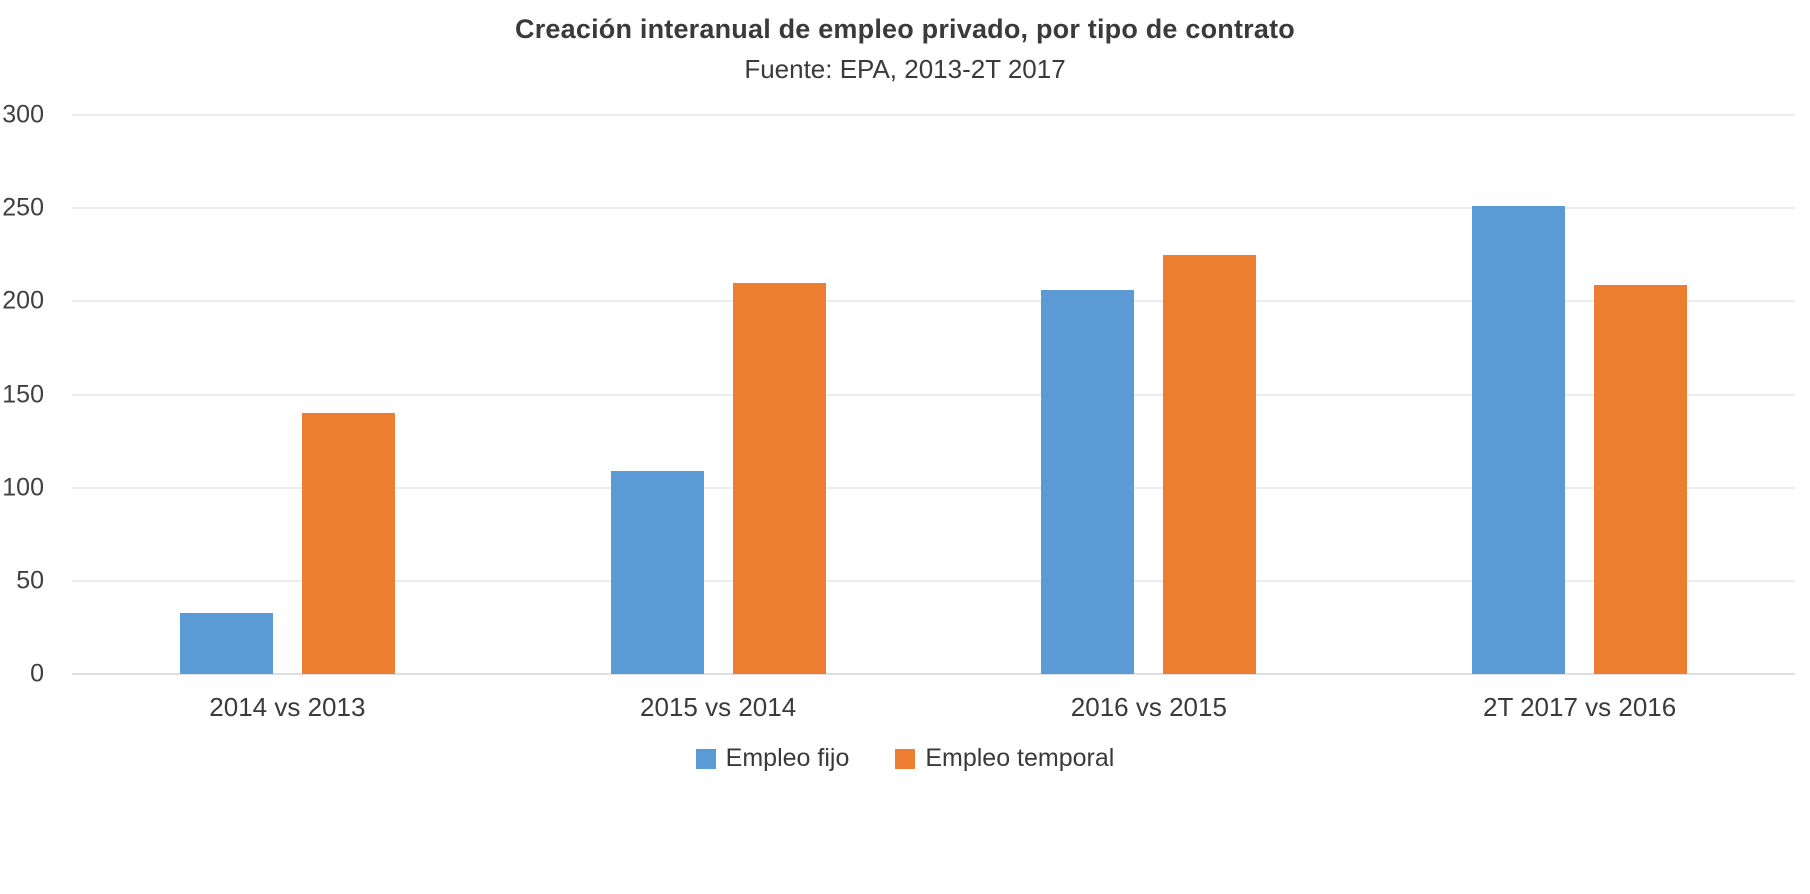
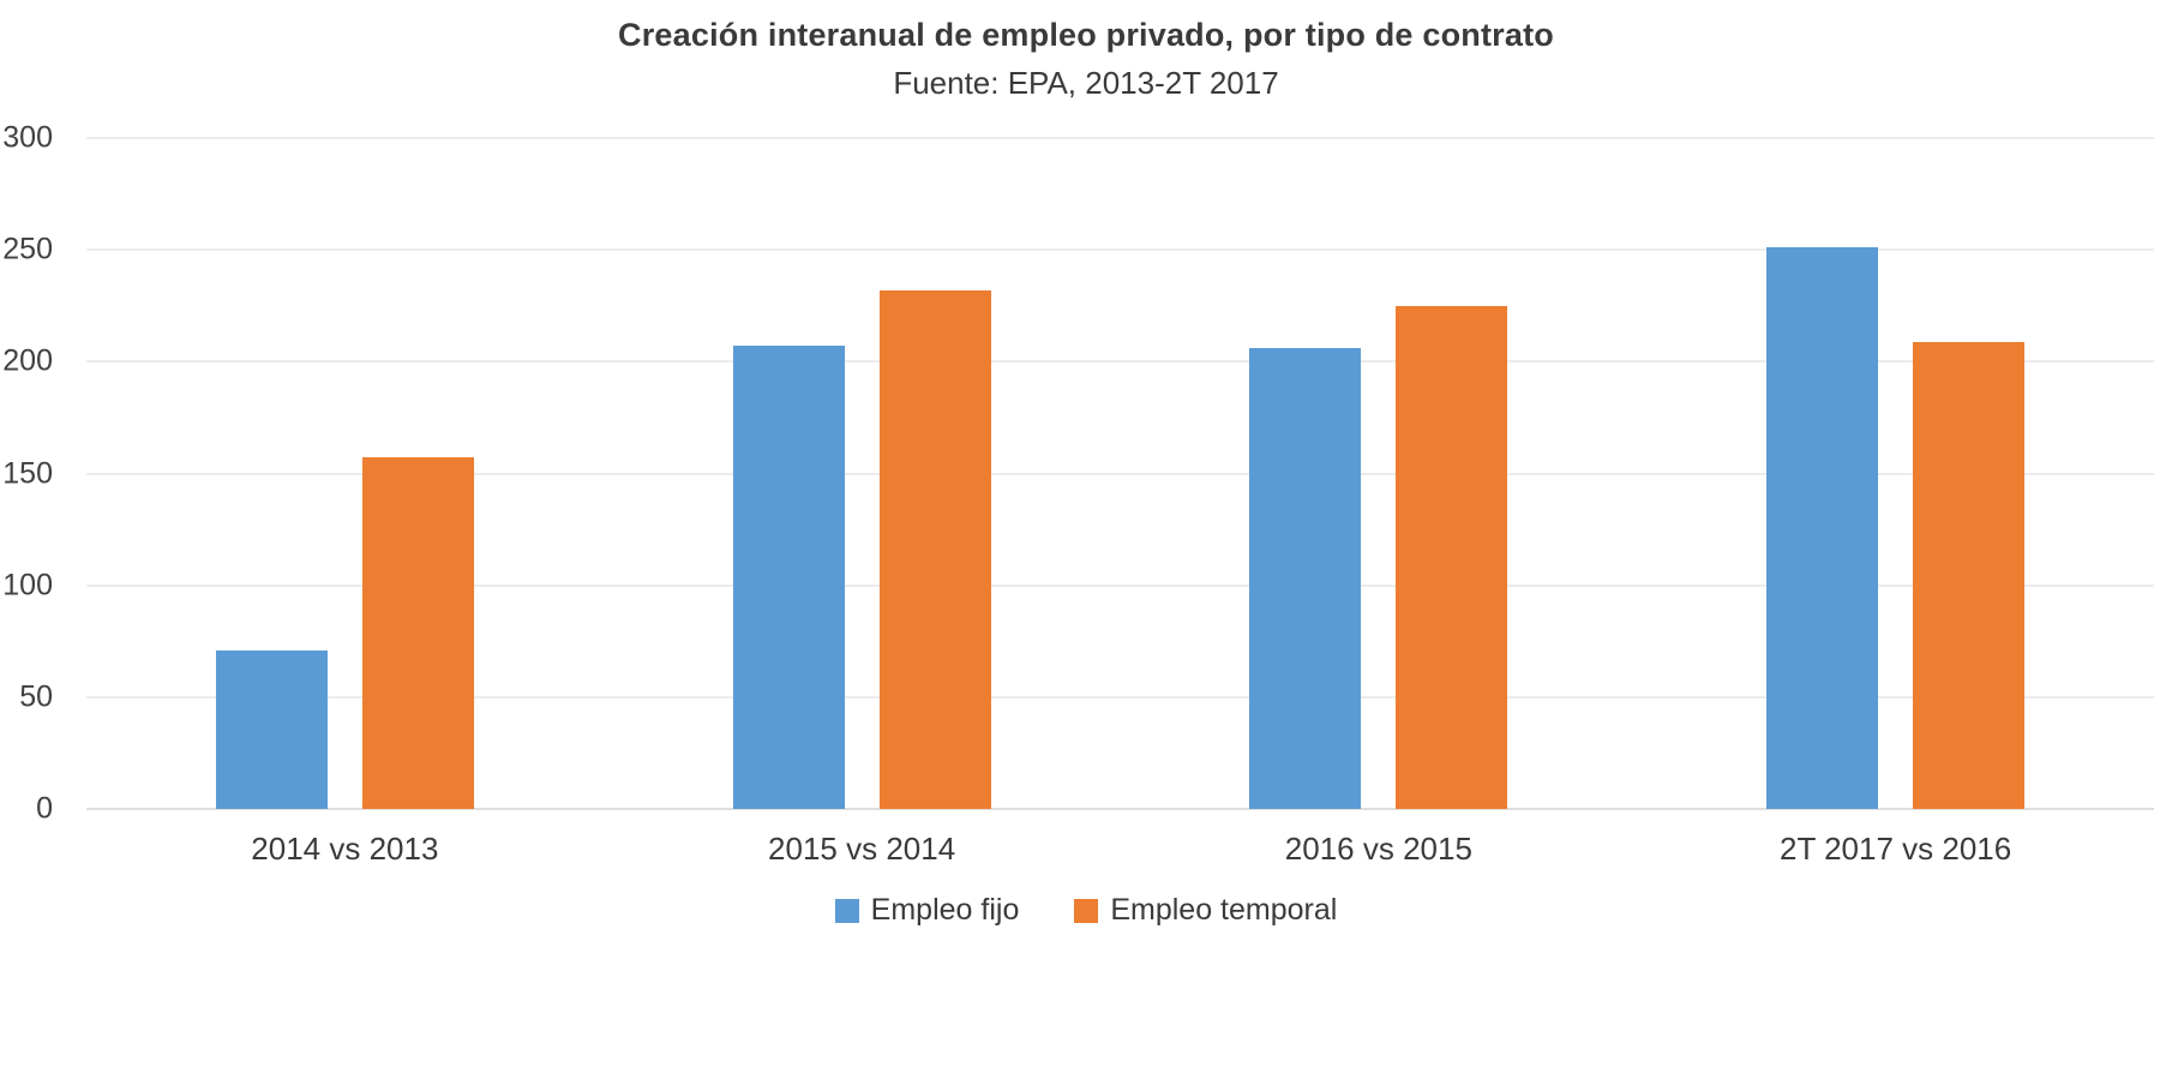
Empleo fijo/2014 vs 2013: 33 -> 71
Empleo temporal/2014 vs 2013: 140 -> 157
Empleo fijo/2015 vs 2014: 109 -> 207
Empleo temporal/2015 vs 2014: 210 -> 232
